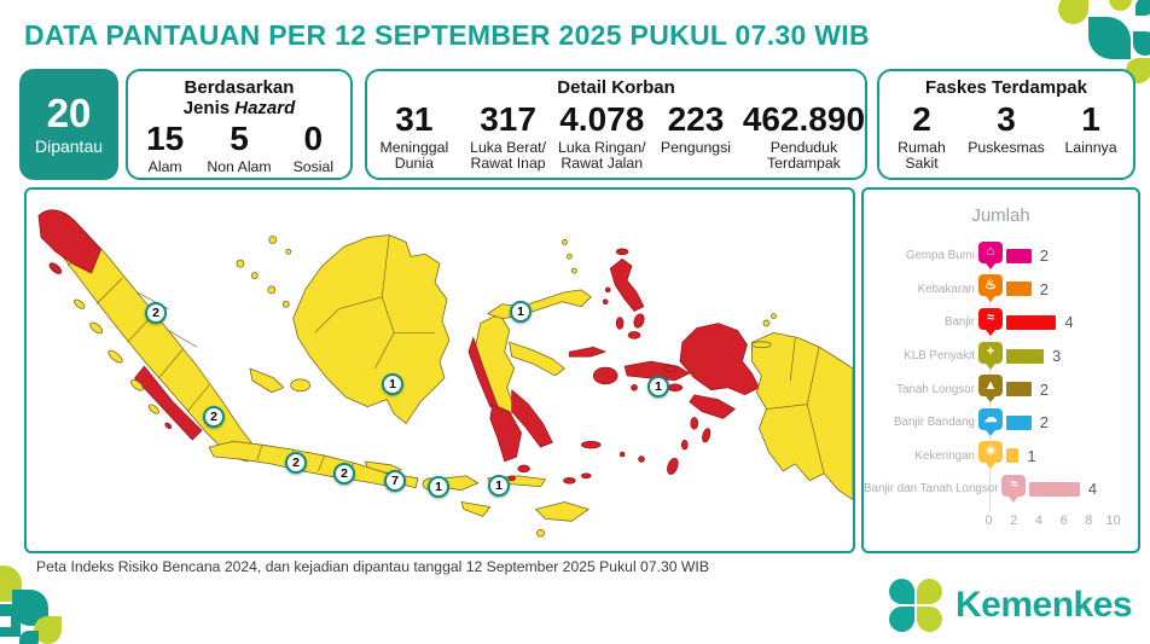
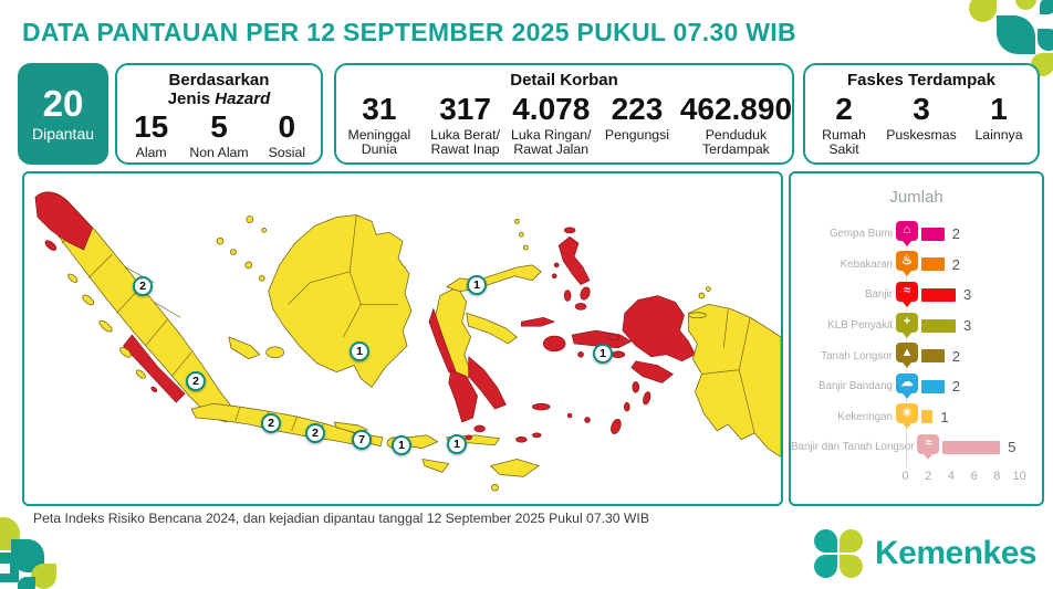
Banjir: 4 -> 3
Banjir dan Tanah Longsor: 4 -> 5
